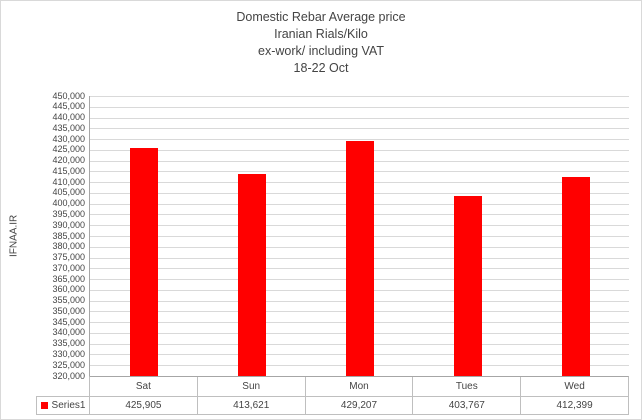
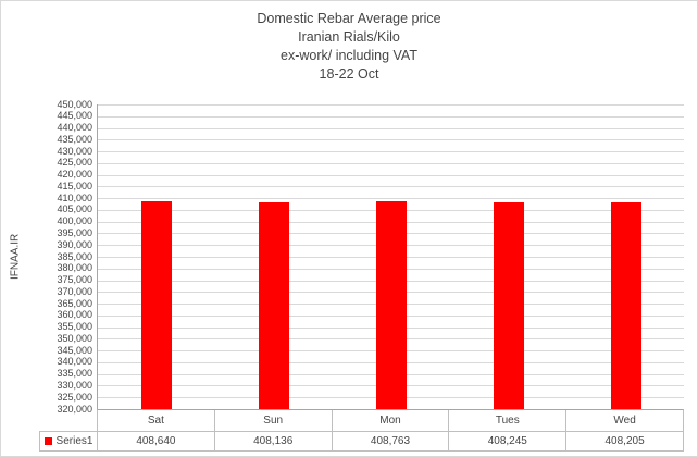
Sat: 425,905 -> 408,640
Sun: 413,621 -> 408,136
Mon: 429,207 -> 408,763
Tues: 403,767 -> 408,245
Wed: 412,399 -> 408,205
